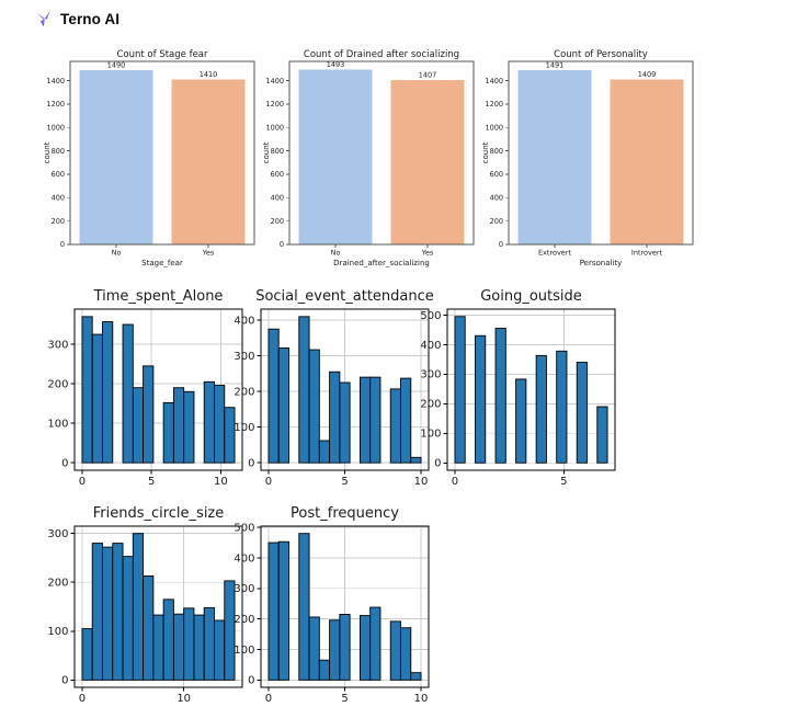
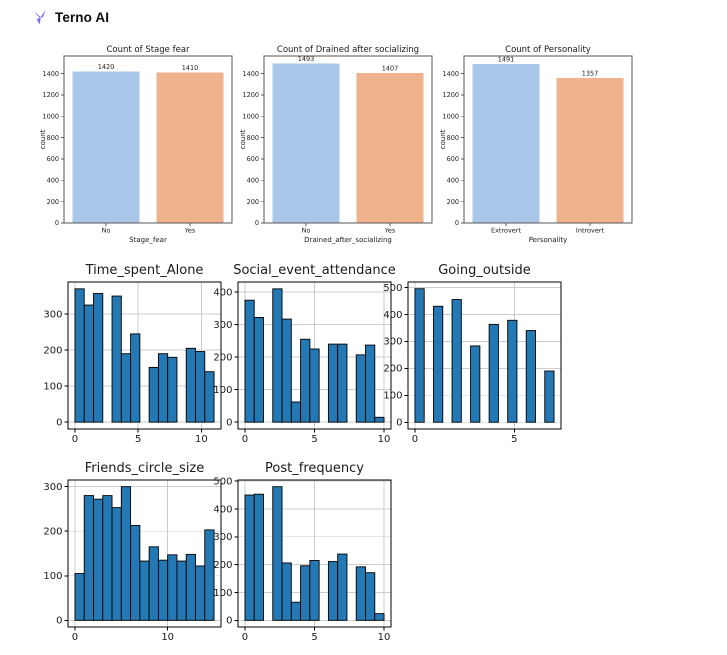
Count of Stage fear/No: 1490 -> 1420
Count of Personality/Introvert: 1409 -> 1357
